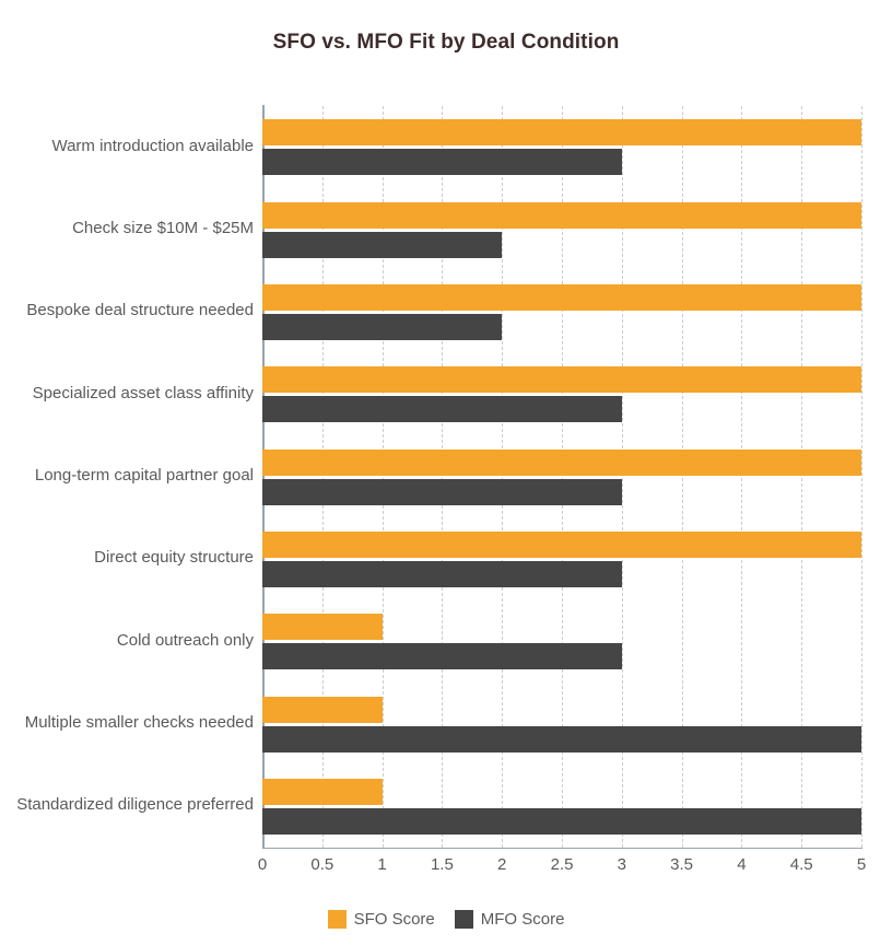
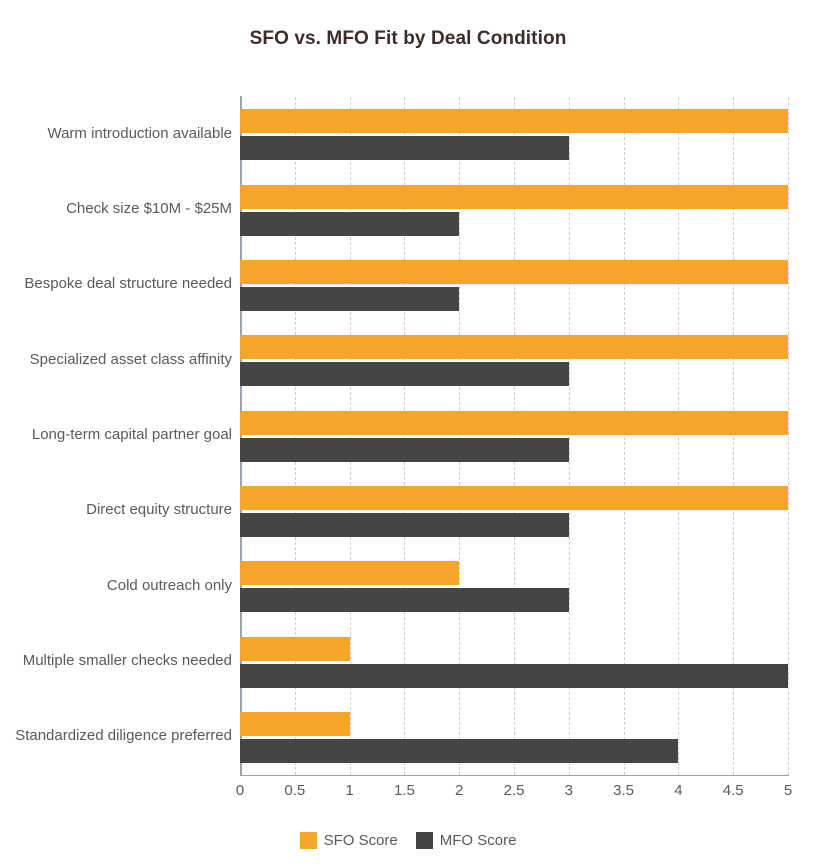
SFO Score/Cold outreach only: 1 -> 2
MFO Score/Standardized diligence preferred: 5 -> 4
